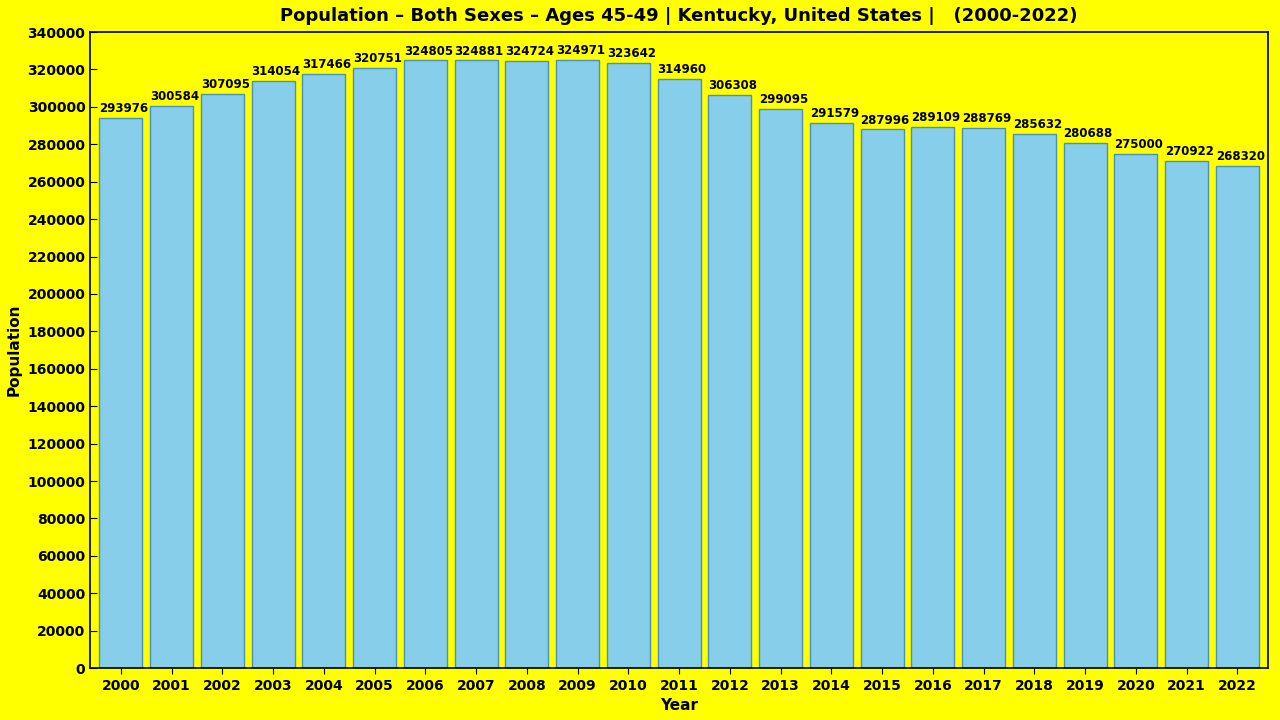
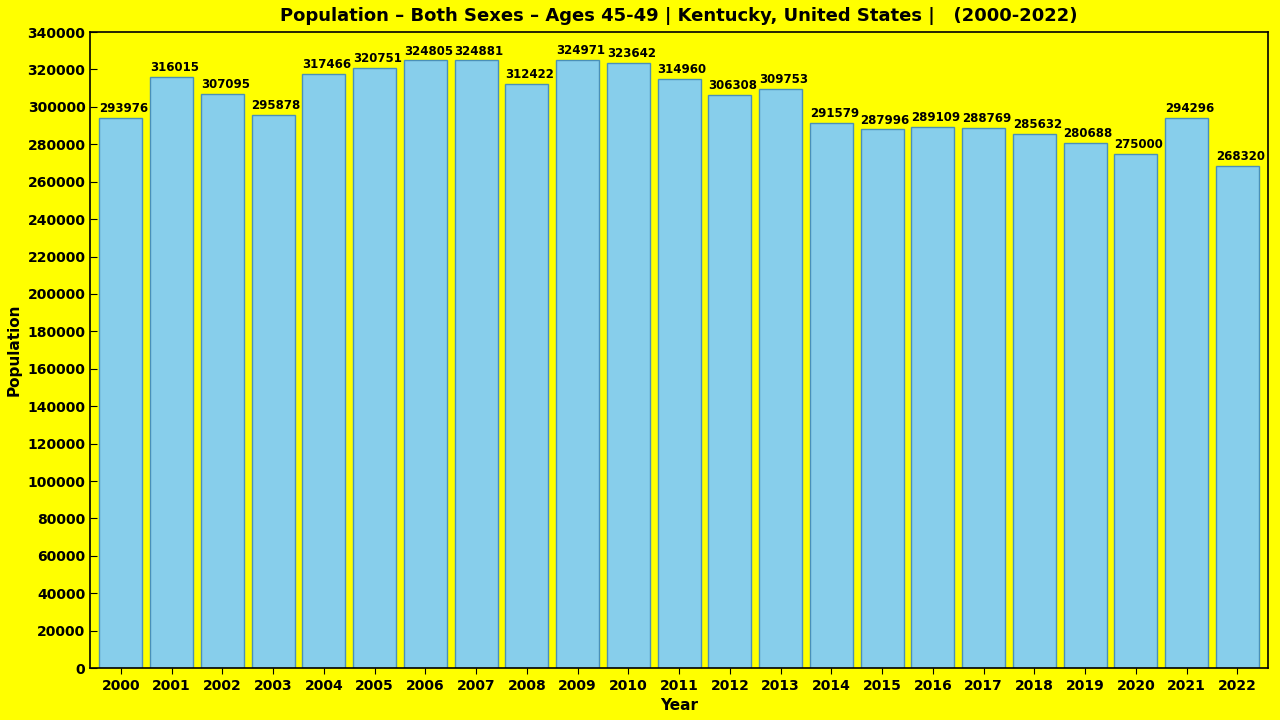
2001: 300584 -> 316015
2003: 314054 -> 295878
2008: 324724 -> 312422
2013: 299095 -> 309753
2021: 270922 -> 294296
